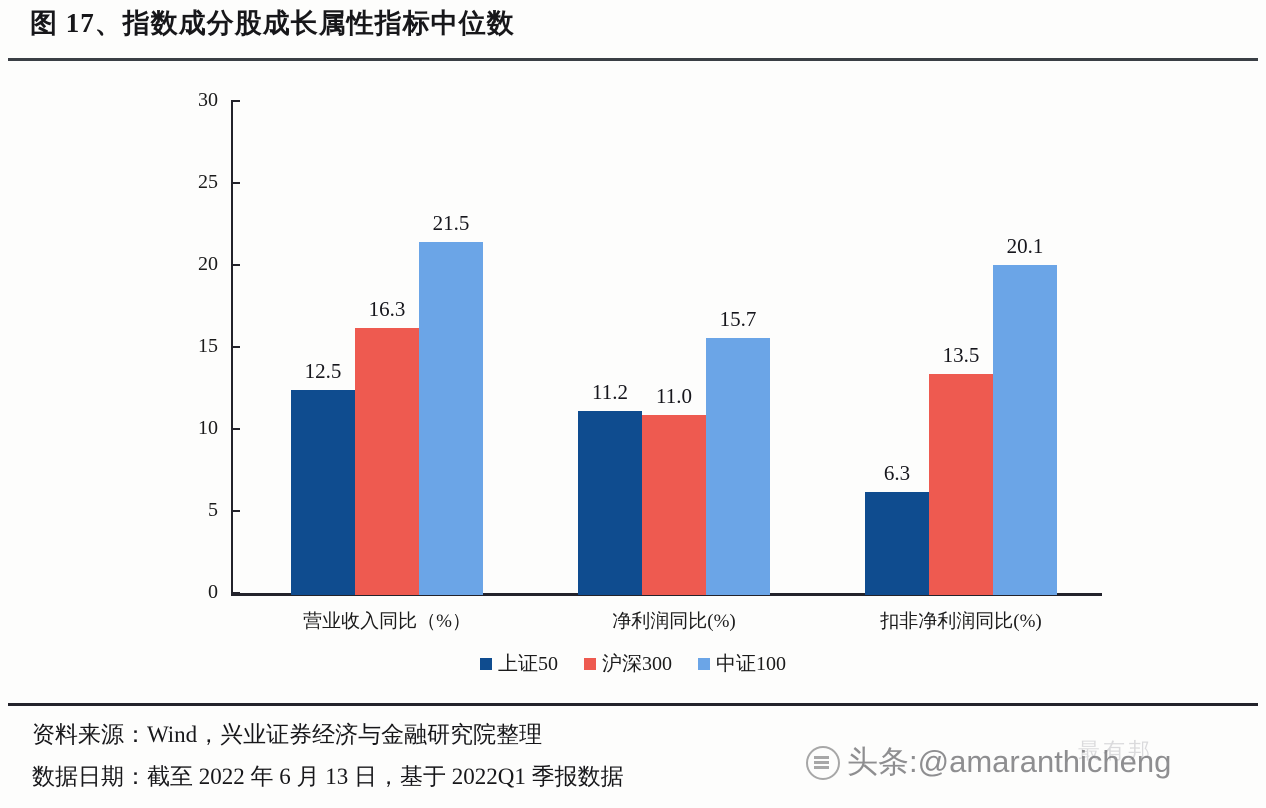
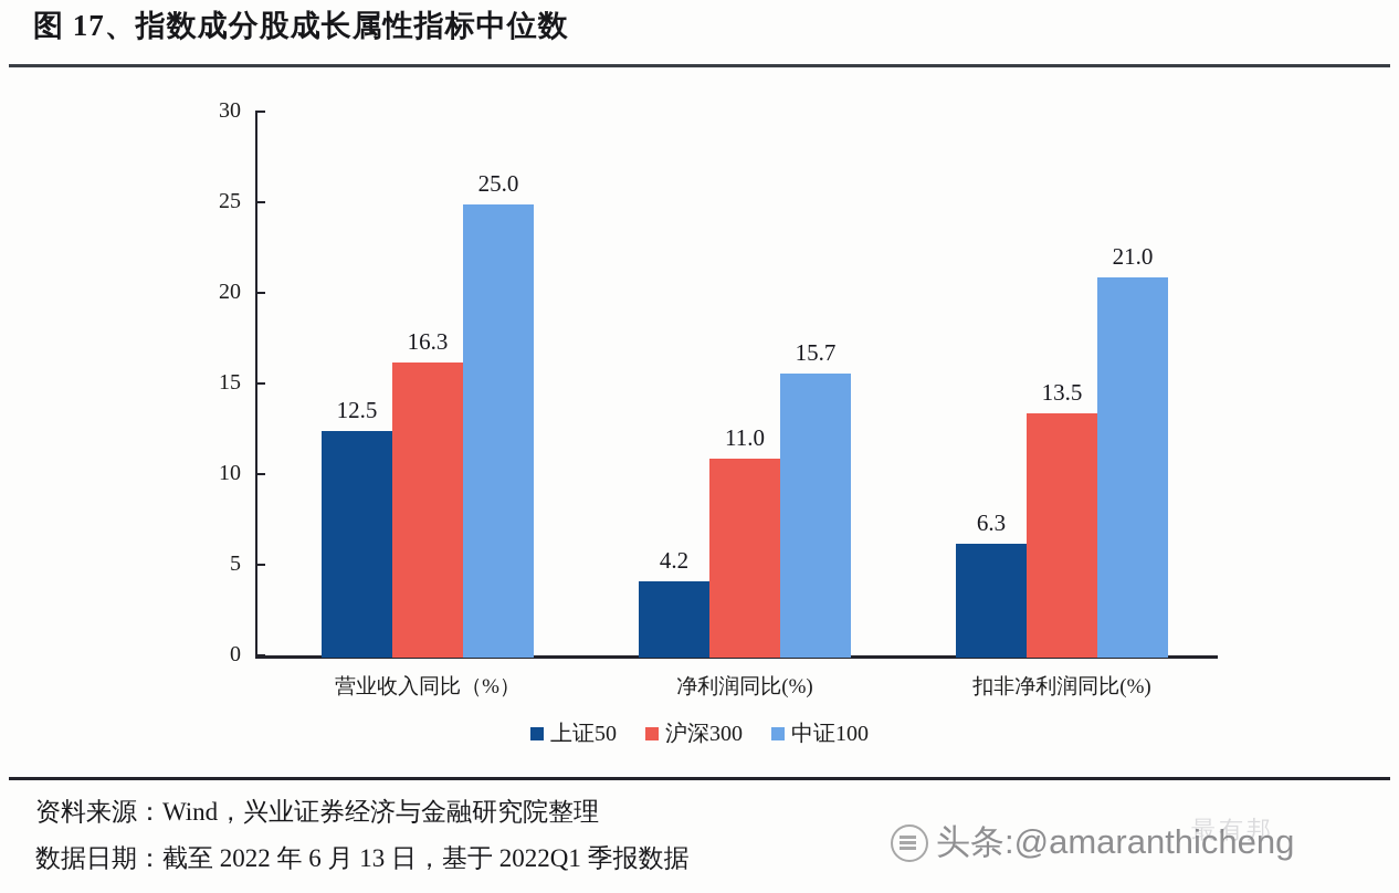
中证100/营业收入同比（%）: 21.5 -> 25.0
上证50/净利润同比(%): 11.2 -> 4.2
中证100/扣非净利润同比(%): 20.1 -> 21.0
